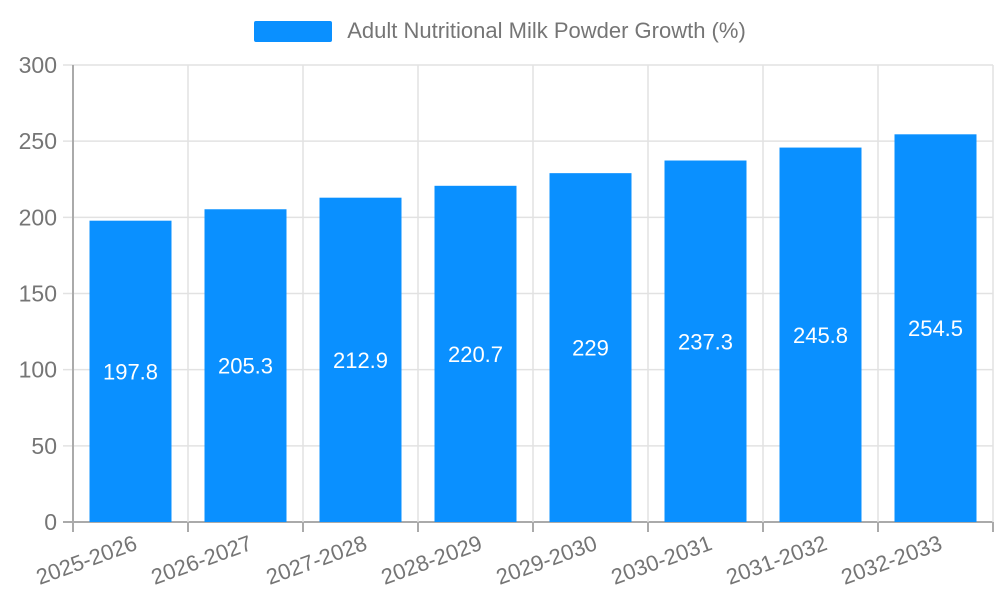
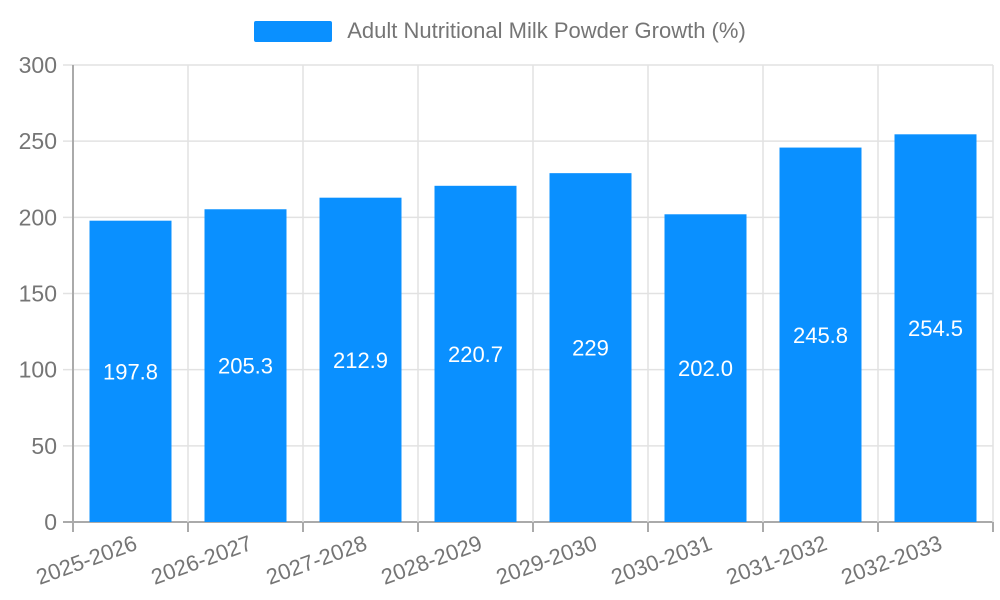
2030-2031: 237.3 -> 202.0
